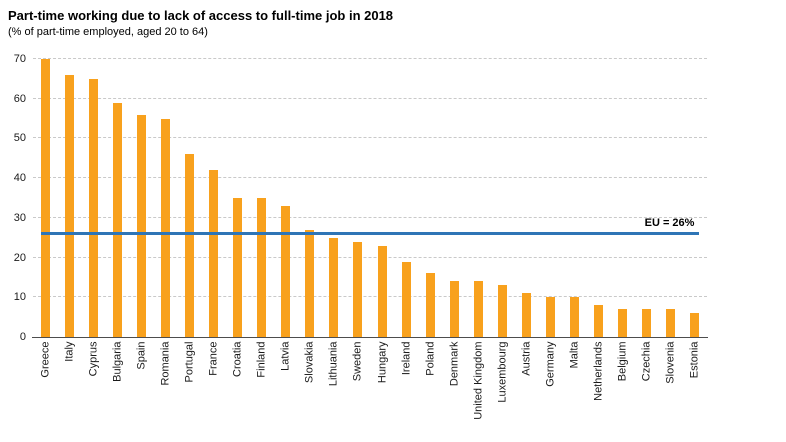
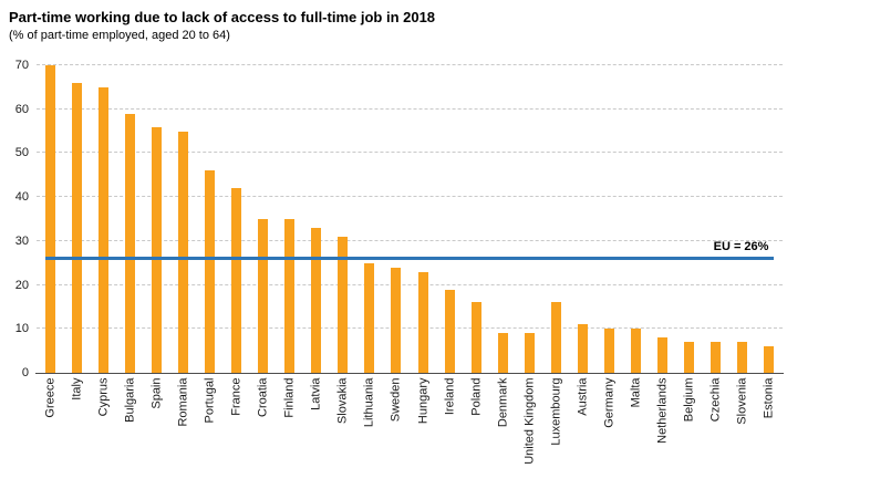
Slovakia: 27 -> 31
Denmark: 14 -> 9
United Kingdom: 14 -> 9
Luxembourg: 13 -> 16
